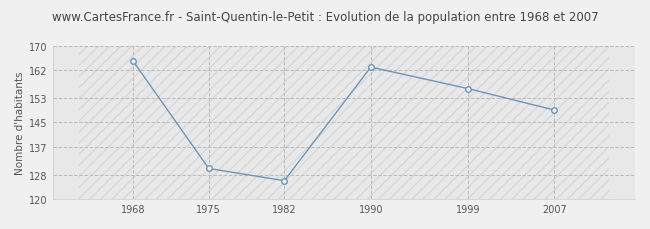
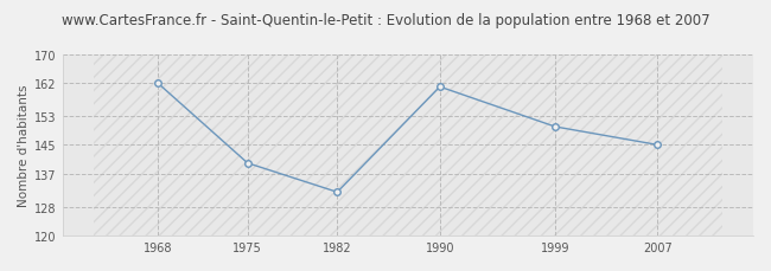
1968: 165 -> 162
1975: 130 -> 140
1982: 126 -> 132
1990: 163 -> 161
1999: 156 -> 150
2007: 149 -> 145
